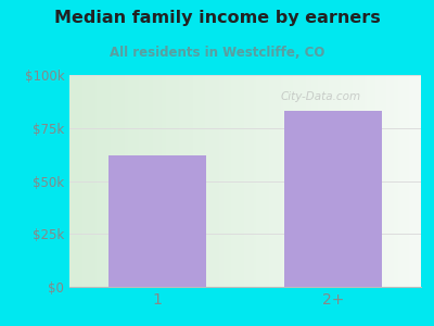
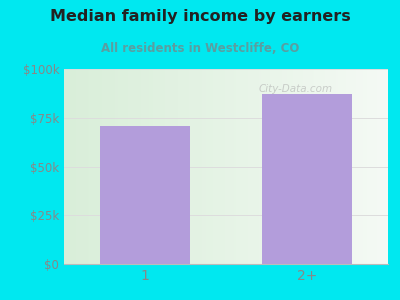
1: $62k -> $71k
2+: $83k -> $87k
